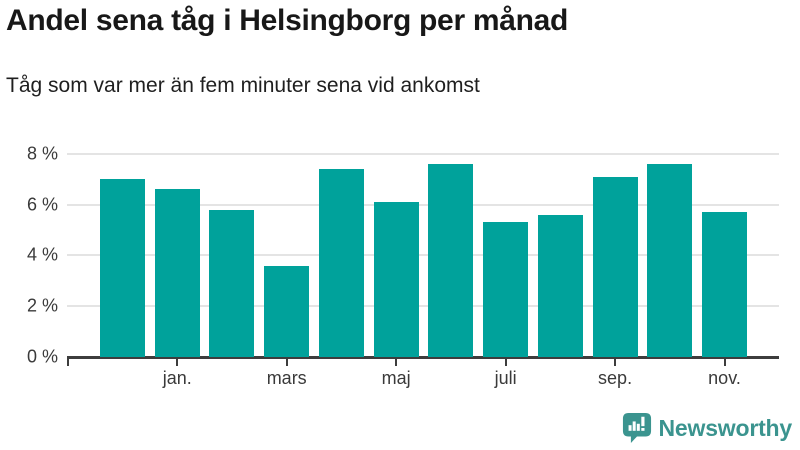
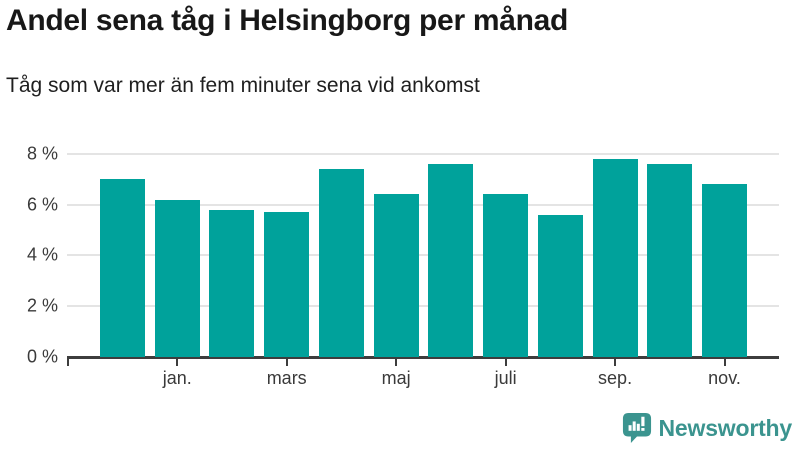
jan.: 6.6% -> 6.2%
mars: 3.6% -> 5.7%
maj: 6.1% -> 6.4%
juli: 5.3% -> 6.4%
sep.: 7.1% -> 7.8%
nov.: 5.7% -> 6.8%
